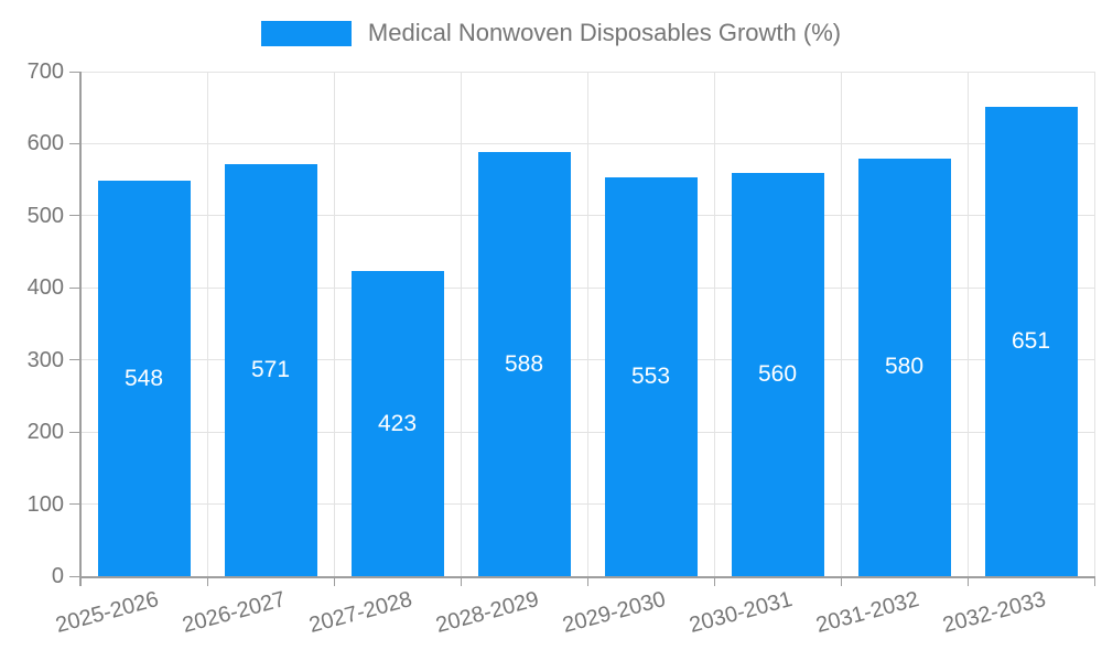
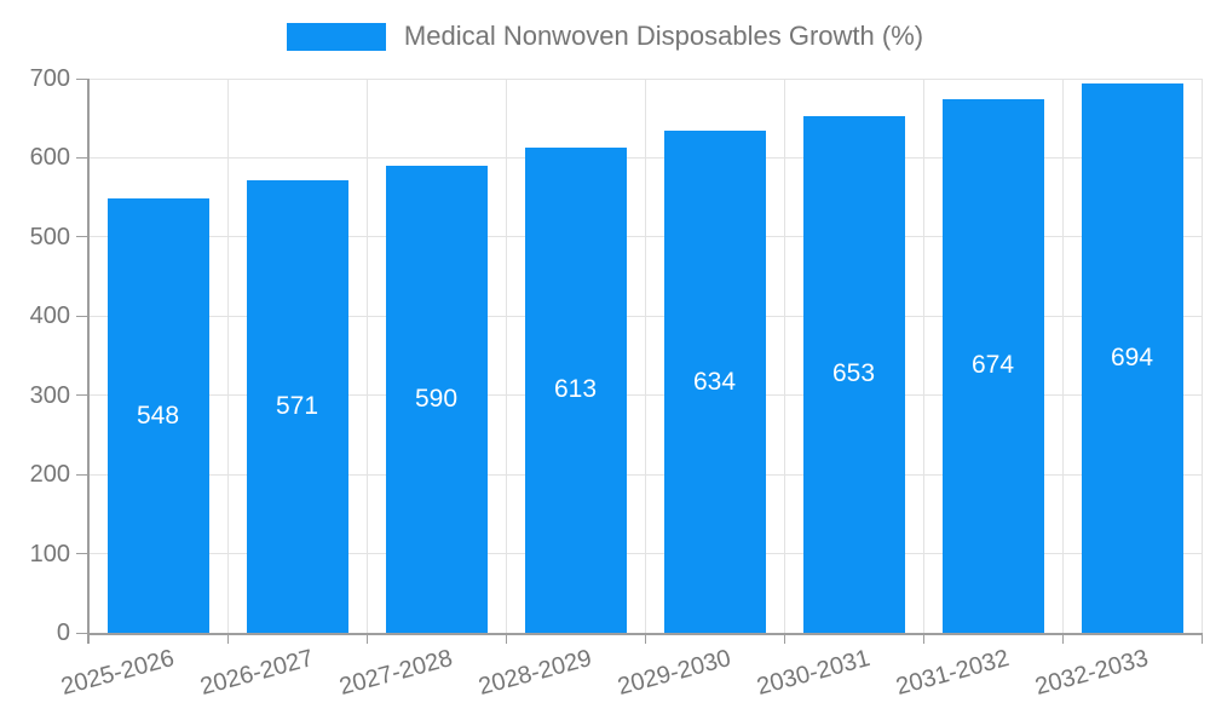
2027-2028: 423 -> 590
2028-2029: 588 -> 613
2029-2030: 553 -> 634
2030-2031: 560 -> 653
2031-2032: 580 -> 674
2032-2033: 651 -> 694
